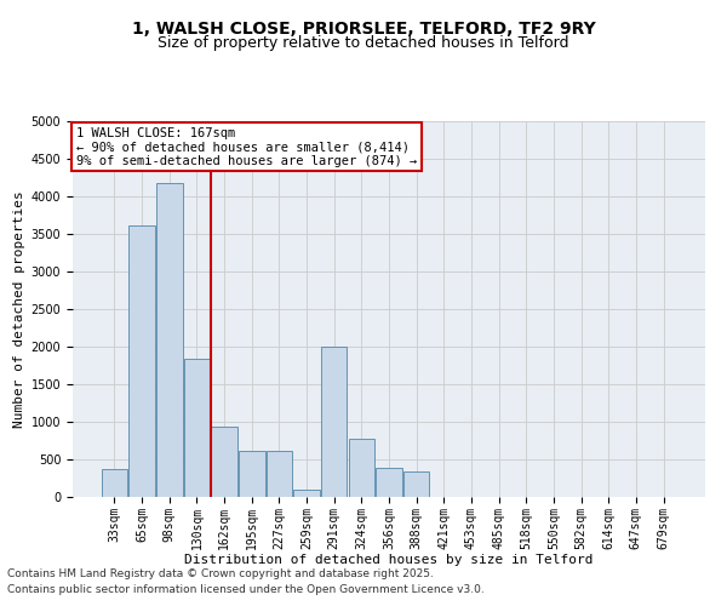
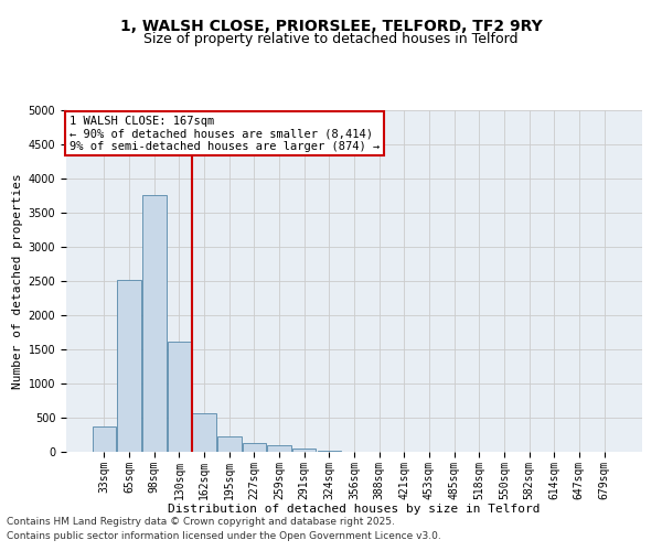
65sqm: 3620 -> 2510
98sqm: 4180 -> 3760
130sqm: 1840 -> 1610
162sqm: 940 -> 570
195sqm: 620 -> 230
227sqm: 620 -> 130
291sqm: 2000 -> 50
324sqm: 780 -> 20
356sqm: 380 -> 10
388sqm: 340 -> 0
